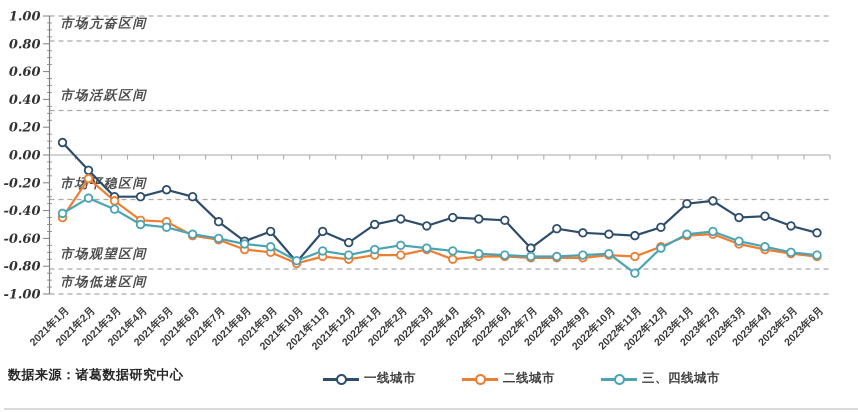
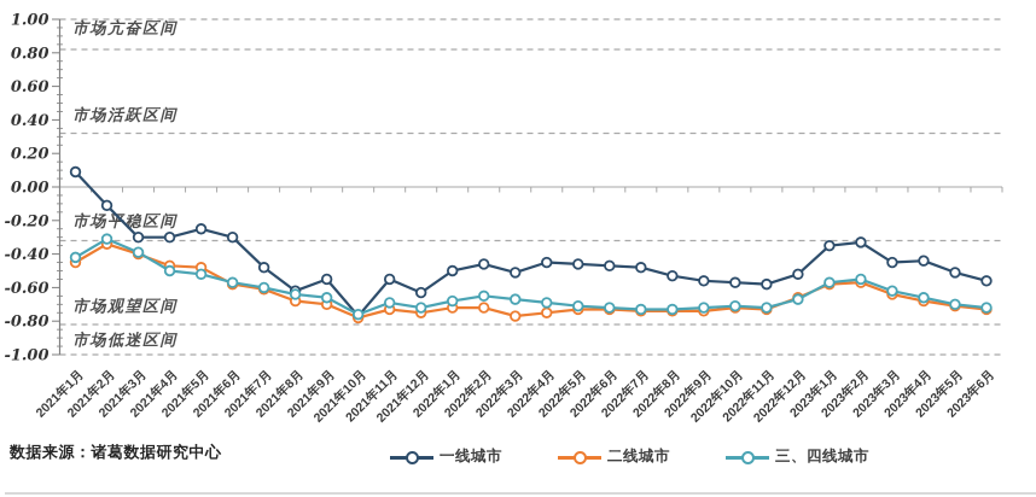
二线城市/2021年2月: -0.17 -> -0.34
二线城市/2021年3月: -0.33 -> -0.40
二线城市/2022年3月: -0.68 -> -0.77
一线城市/2022年7月: -0.67 -> -0.48
三、四线城市/2022年11月: -0.85 -> -0.72
